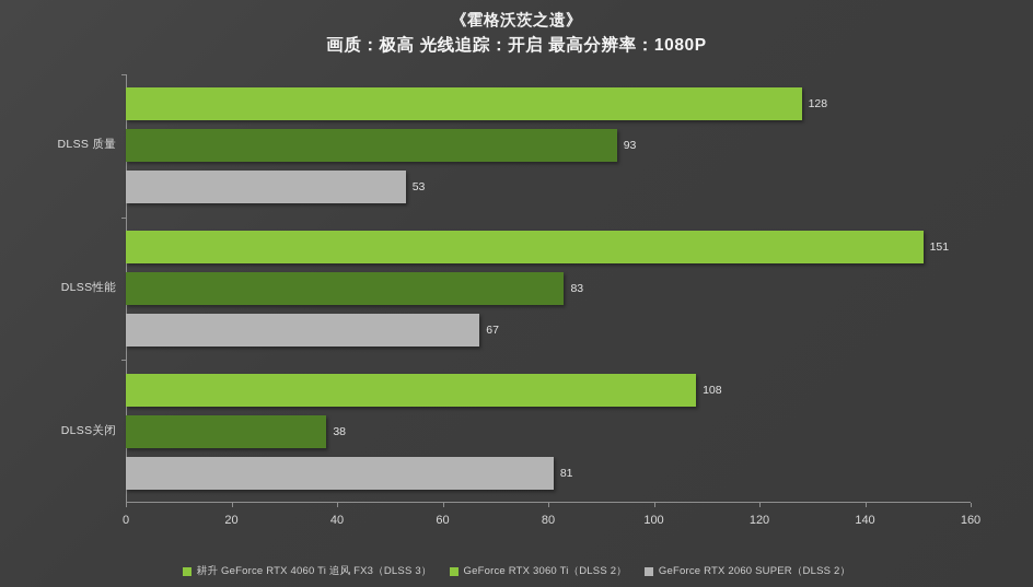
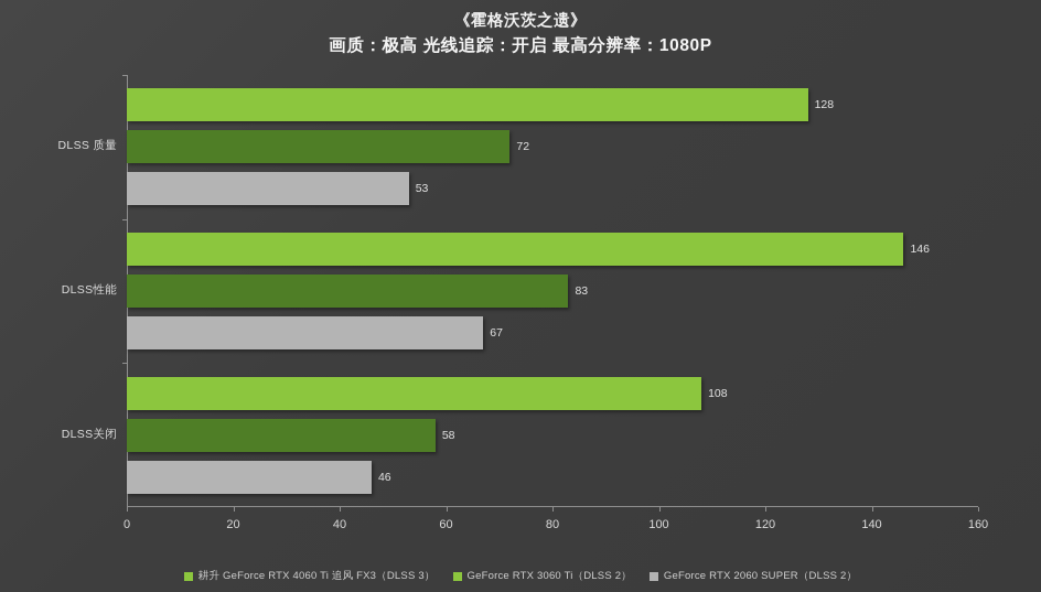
GeForce RTX 3060 Ti（DLSS 2）/DLSS 质量: 93 -> 72
耕升 GeForce RTX 4060 Ti 追风 FX3（DLSS 3）/DLSS性能: 151 -> 146
GeForce RTX 3060 Ti（DLSS 2）/DLSS关闭: 38 -> 58
GeForce RTX 2060 SUPER（DLSS 2）/DLSS关闭: 81 -> 46
